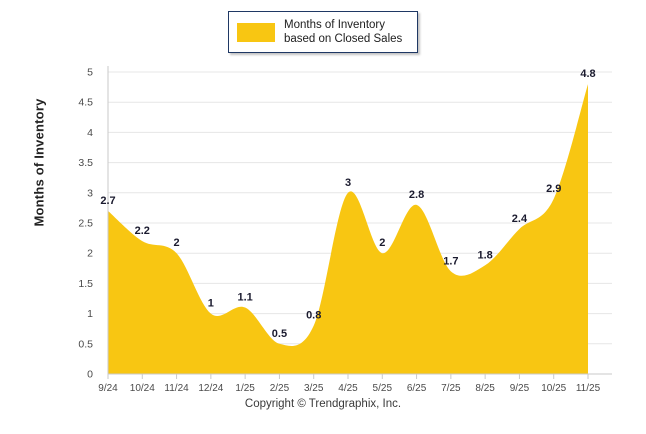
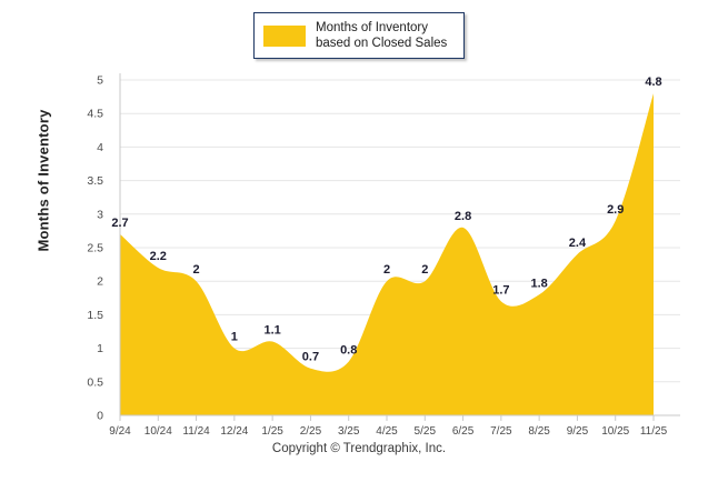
2/25: 0.5 -> 0.7
4/25: 3 -> 2
